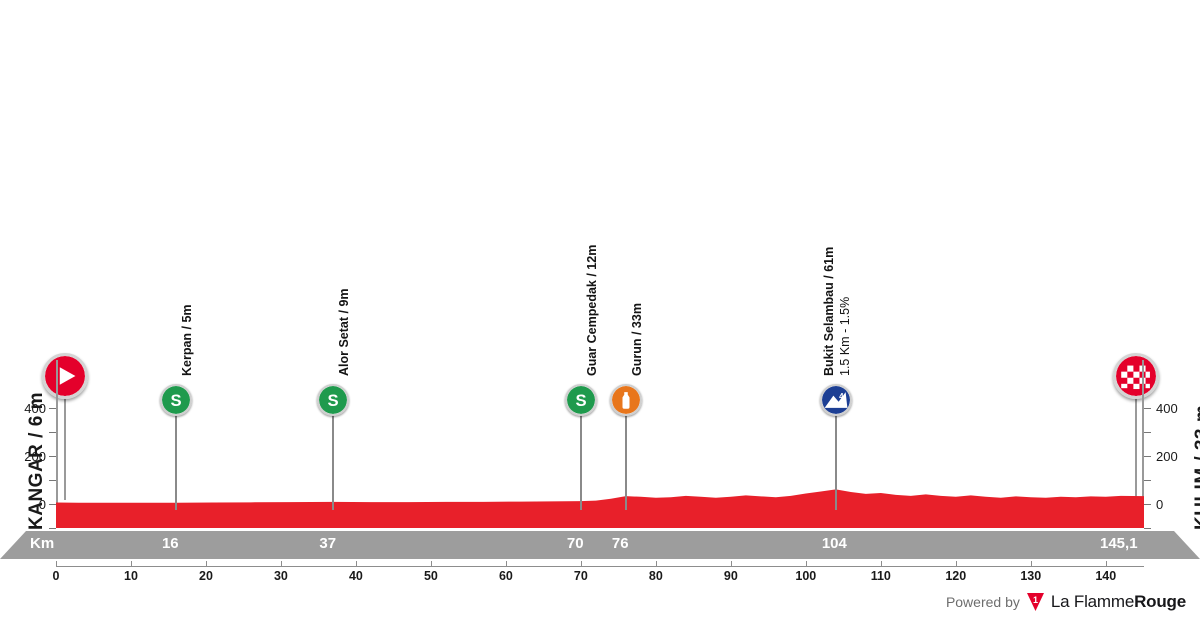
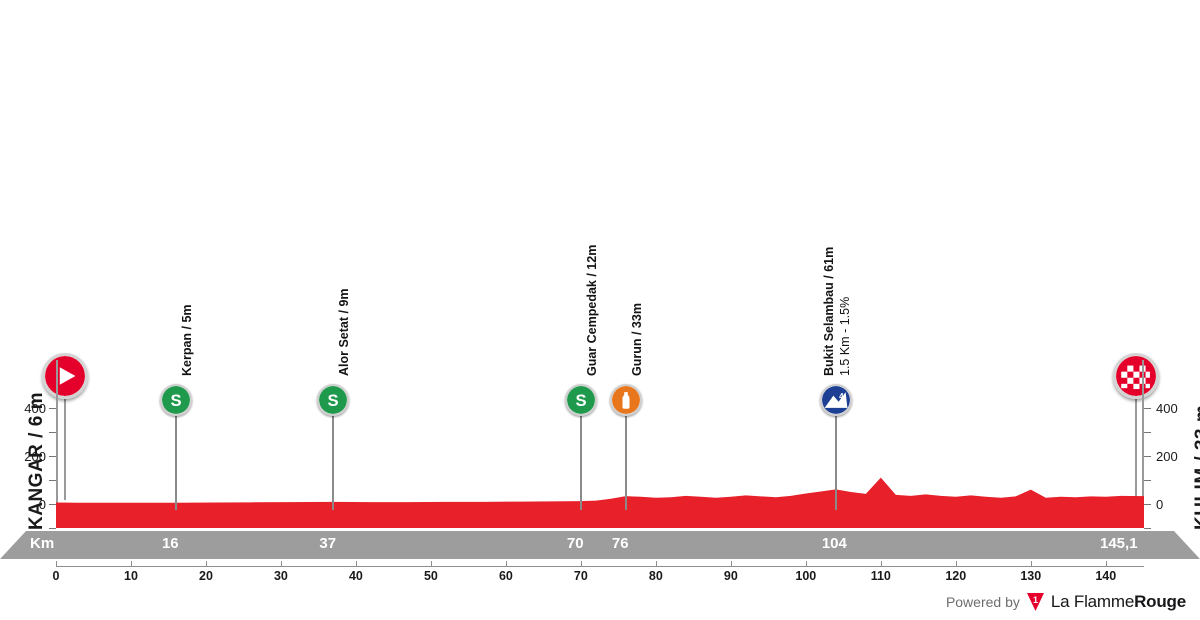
110: 50 -> 110
130: 30 -> 60
